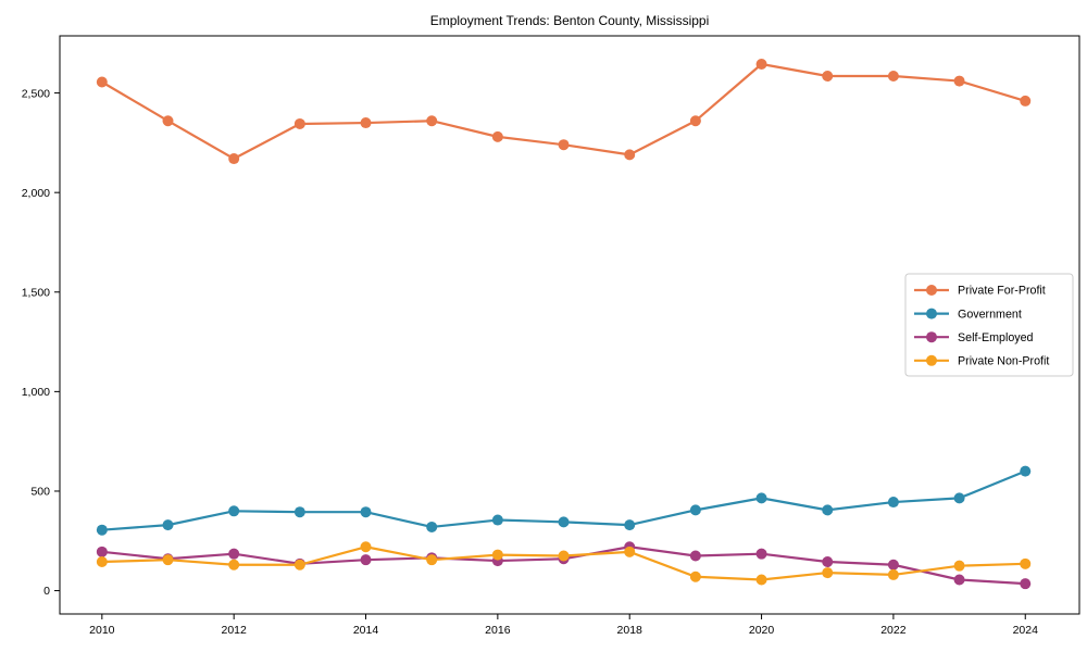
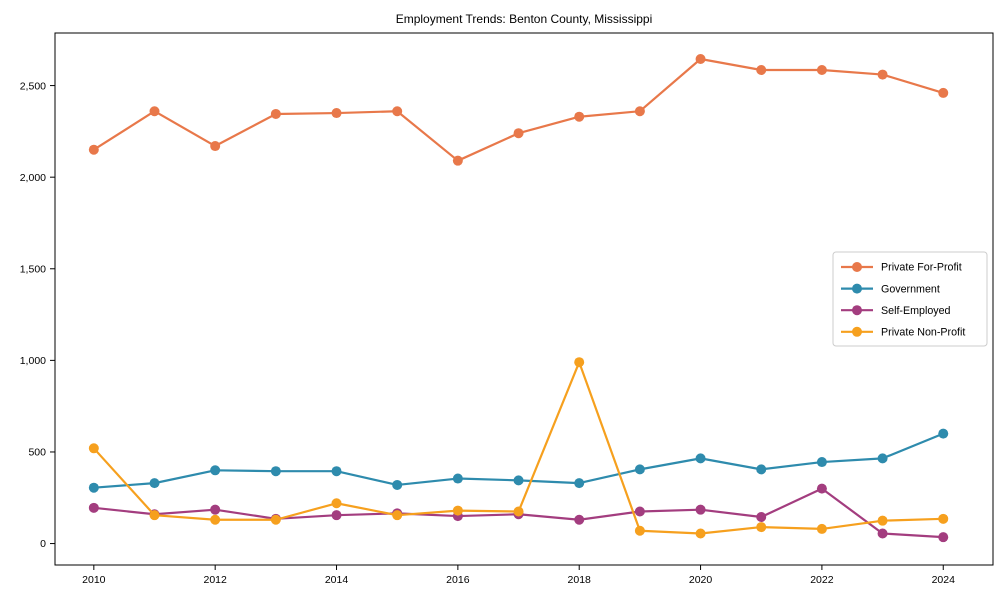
Private For-Profit/2010: 2560 -> 2150
Private Non-Profit/2010: 140 -> 520
Private For-Profit/2016: 2280 -> 2090
Private For-Profit/2018: 2190 -> 2330
Self-Employed/2018: 220 -> 130
Private Non-Profit/2018: 200 -> 990
Self-Employed/2022: 130 -> 300
